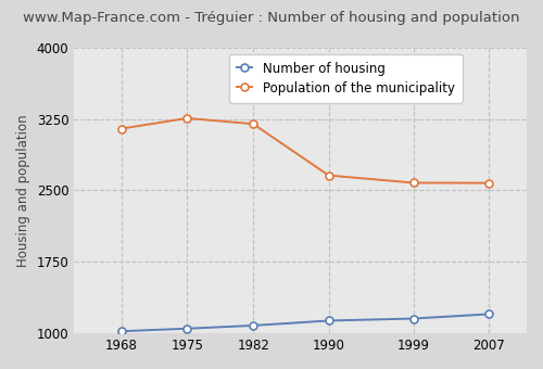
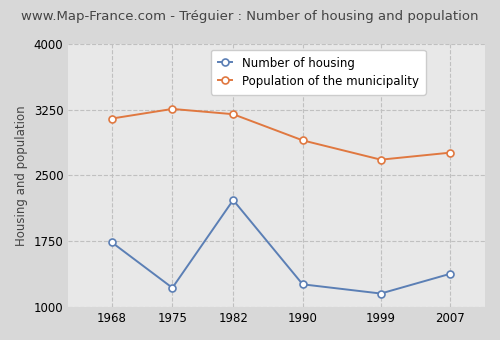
Number of housing/1968: 1020 -> 1740
Number of housing/1975: 1050 -> 1220
Number of housing/1982: 1080 -> 2220
Number of housing/1990: 1130 -> 1260
Population of the municipality/1990: 2660 -> 2900
Population of the municipality/1999: 2580 -> 2680
Number of housing/2007: 1200 -> 1380
Population of the municipality/2007: 2580 -> 2760
